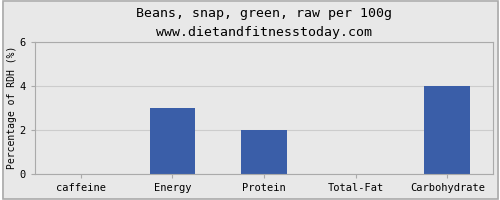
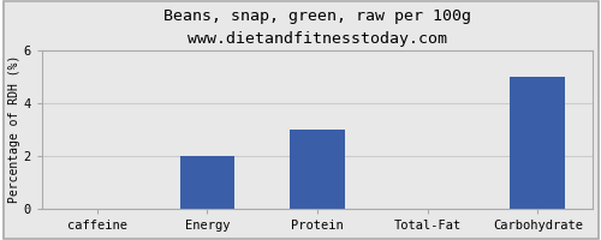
Energy: 3 -> 2
Protein: 2 -> 3
Carbohydrate: 4 -> 5
